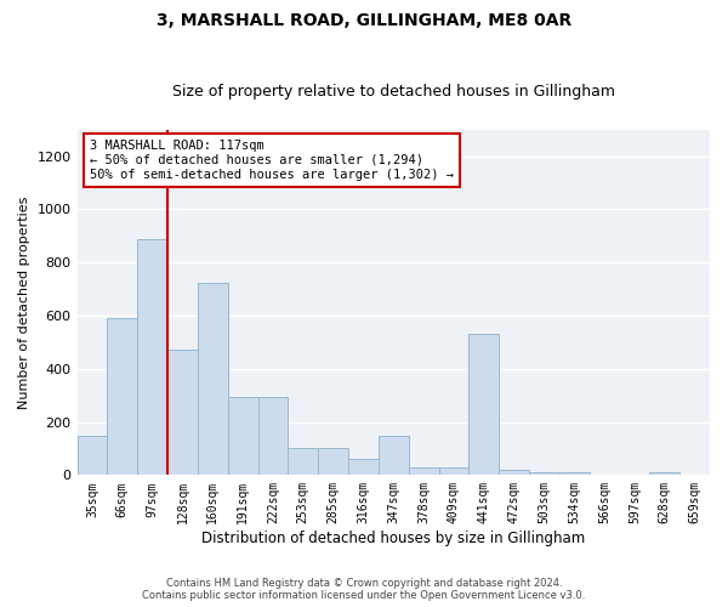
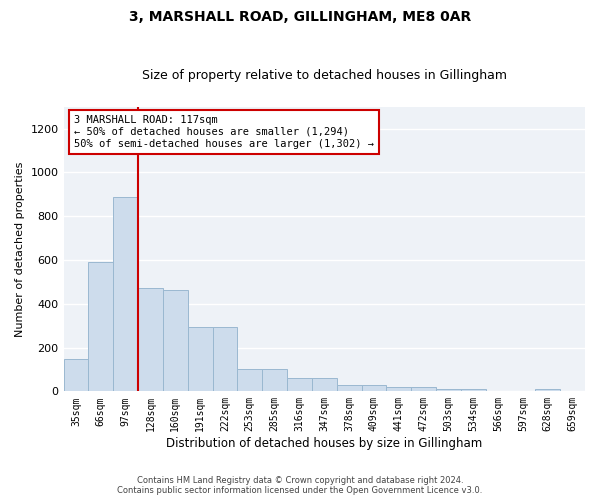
160sqm: 725 -> 465
347sqm: 150 -> 62
441sqm: 530 -> 18
